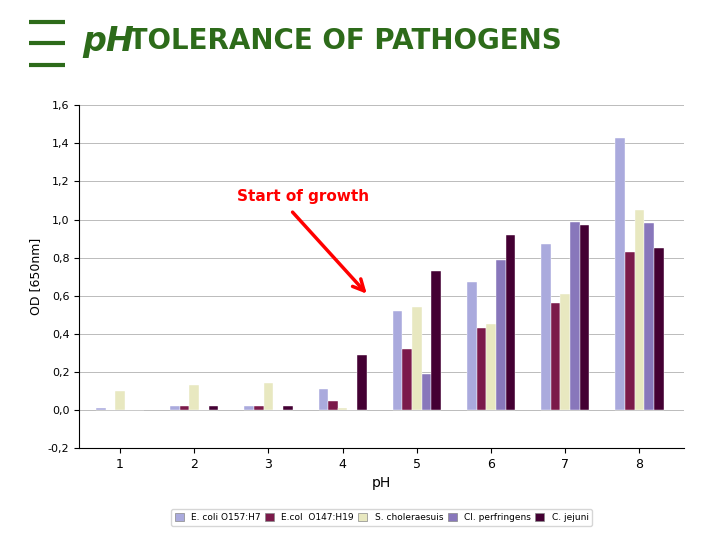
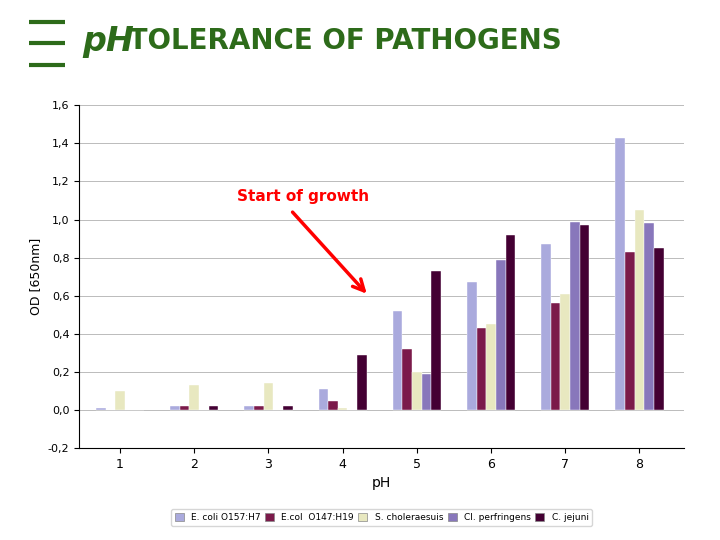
S. choleraesuis/5: 0,54 -> 0,20
